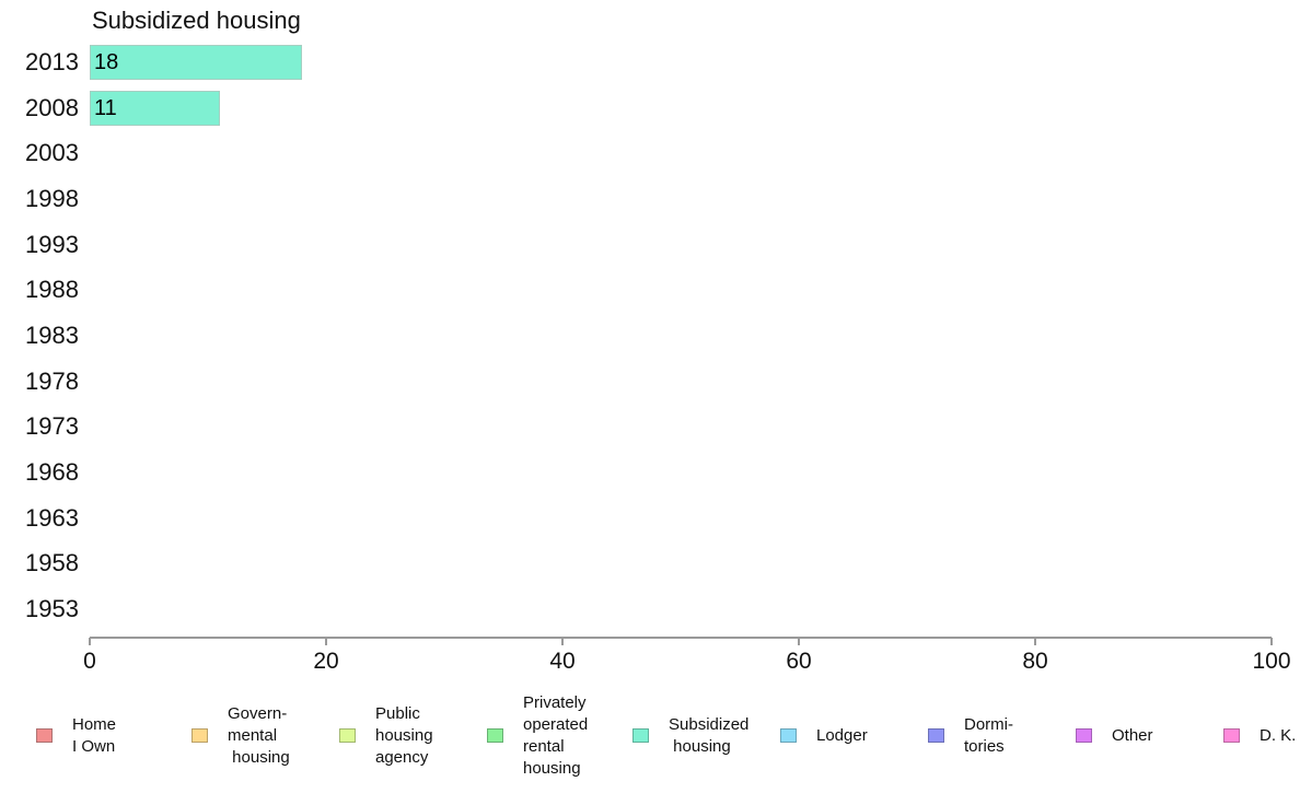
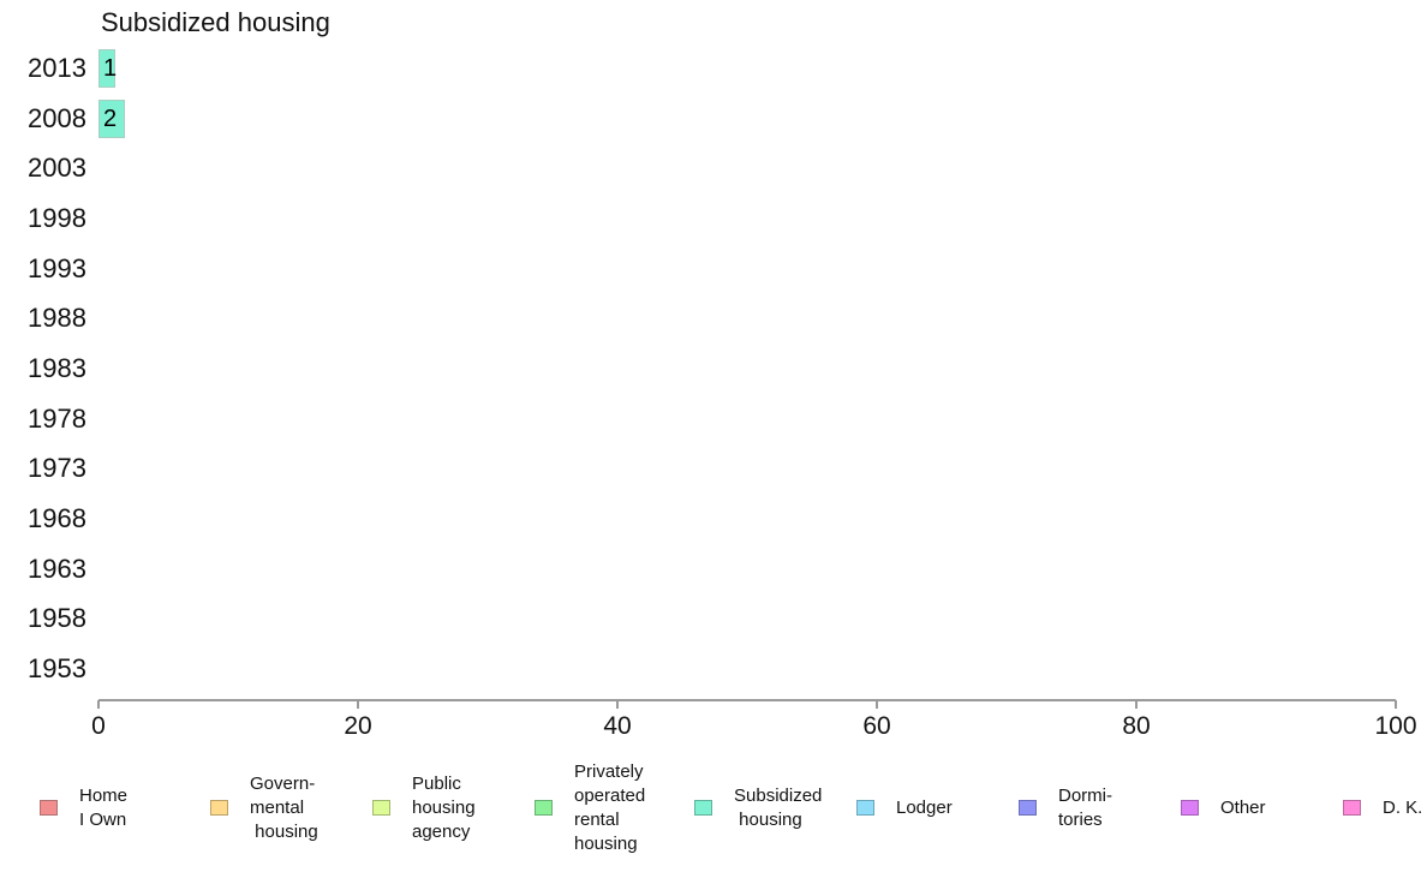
2013: 18 -> 1
2008: 11 -> 2
